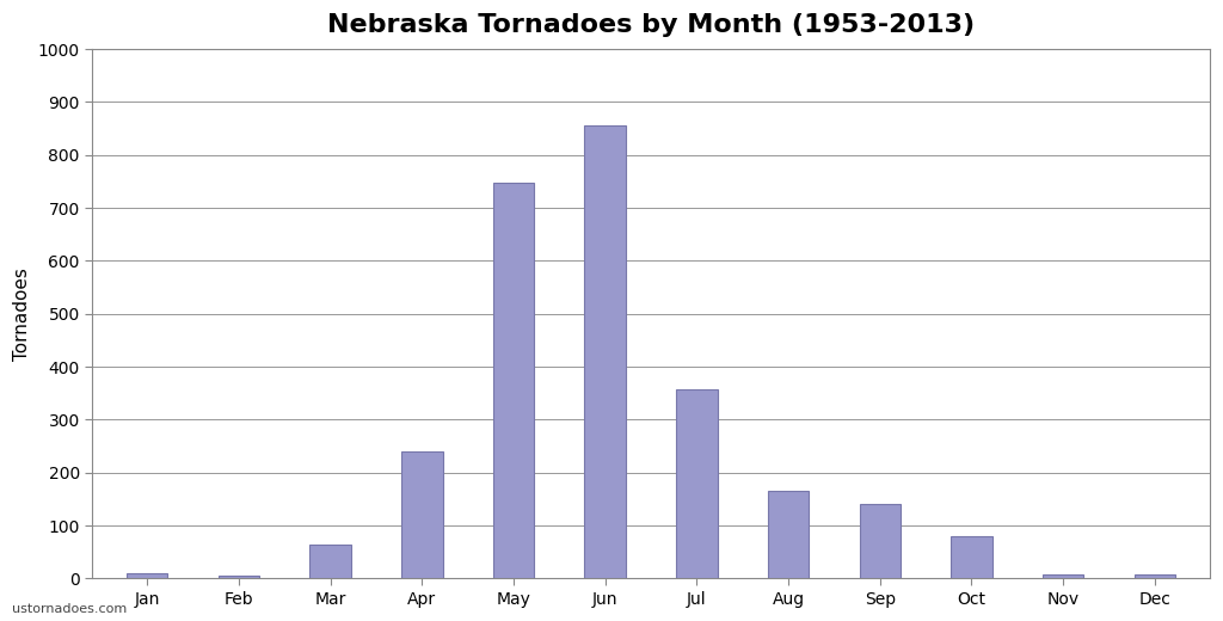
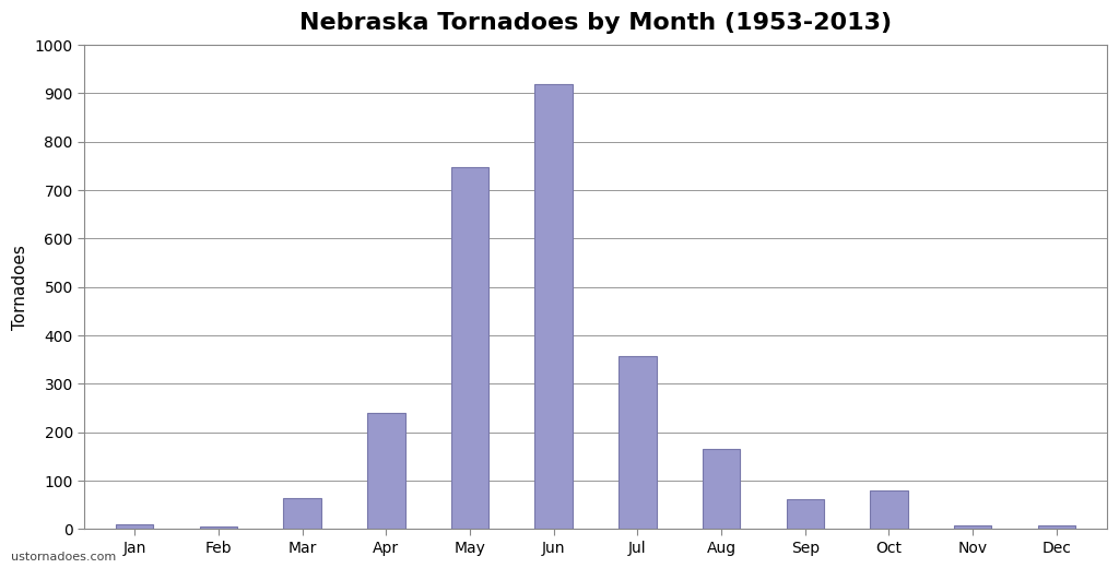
Jun: 855 -> 918
Sep: 140 -> 62
